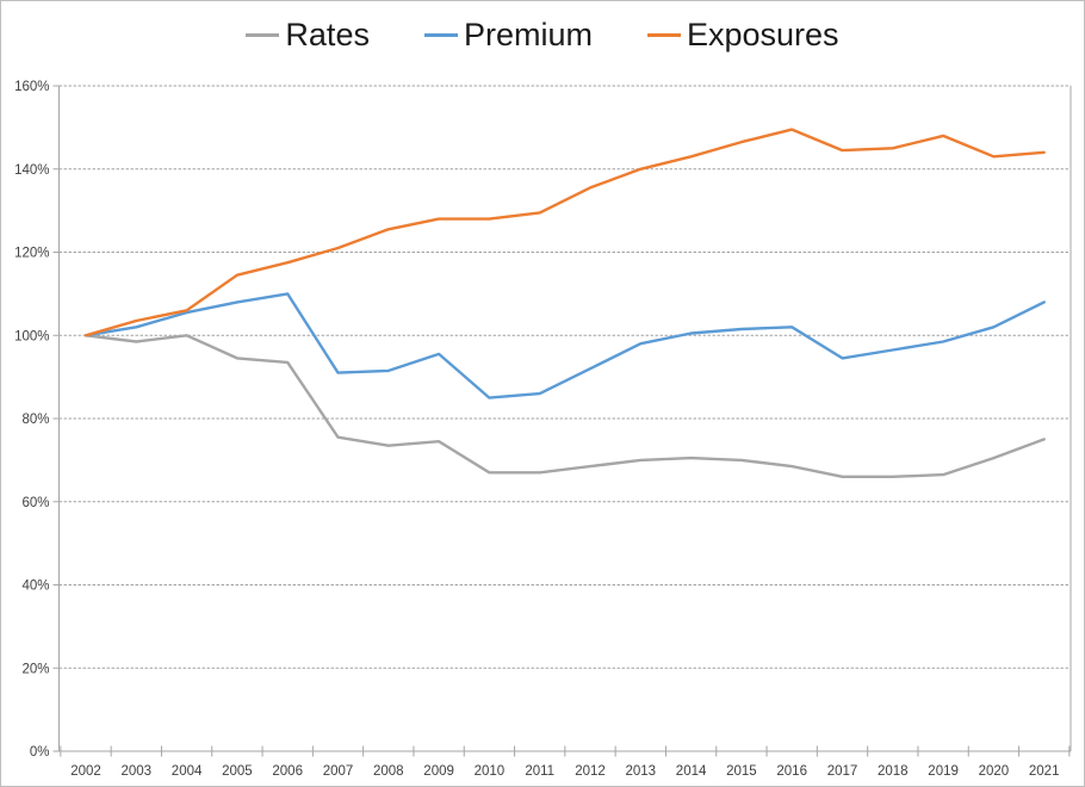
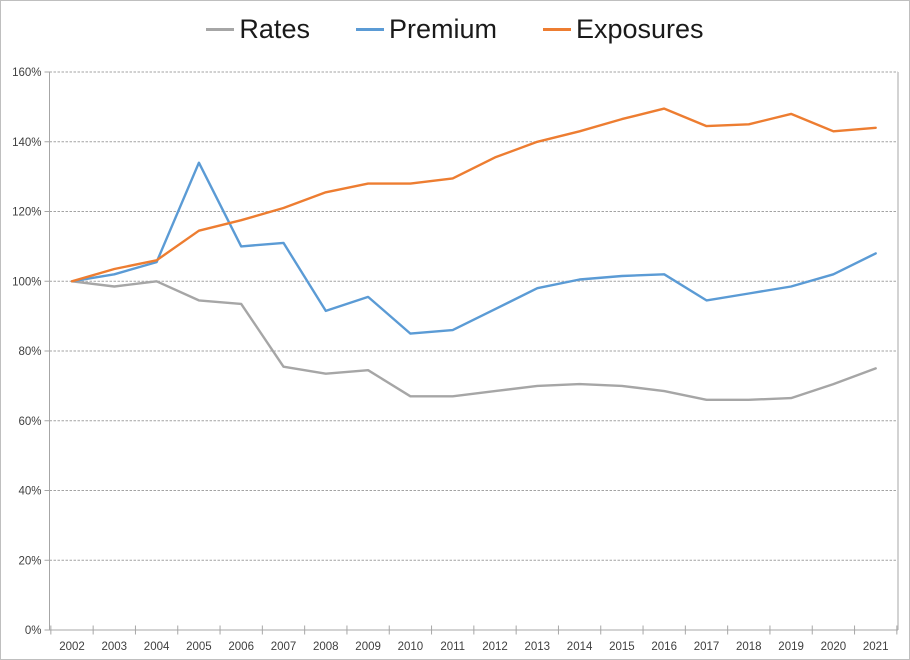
Premium/2005: 108% -> 134%
Premium/2007: 91% -> 111%
